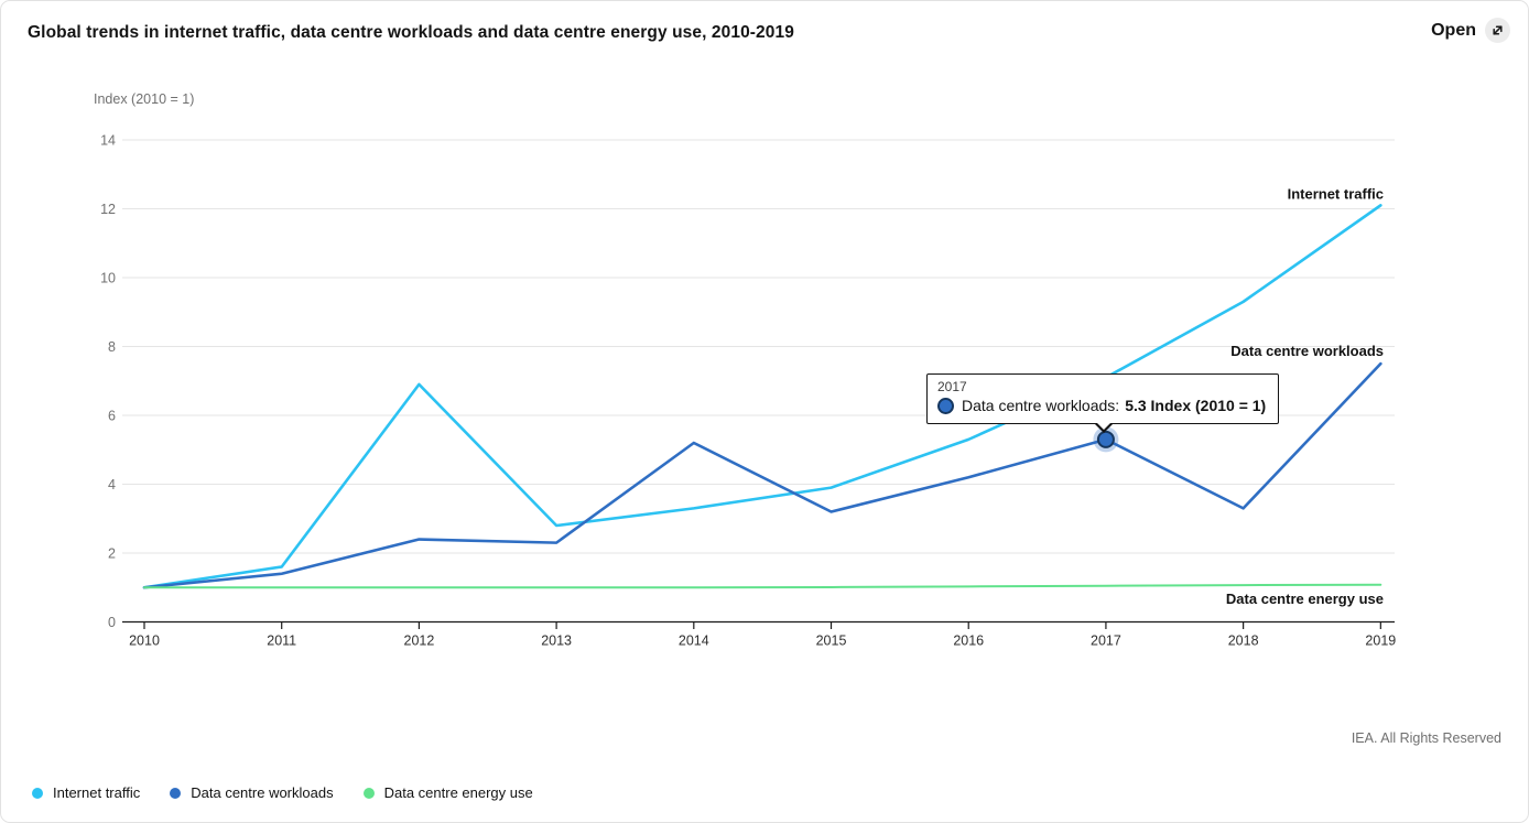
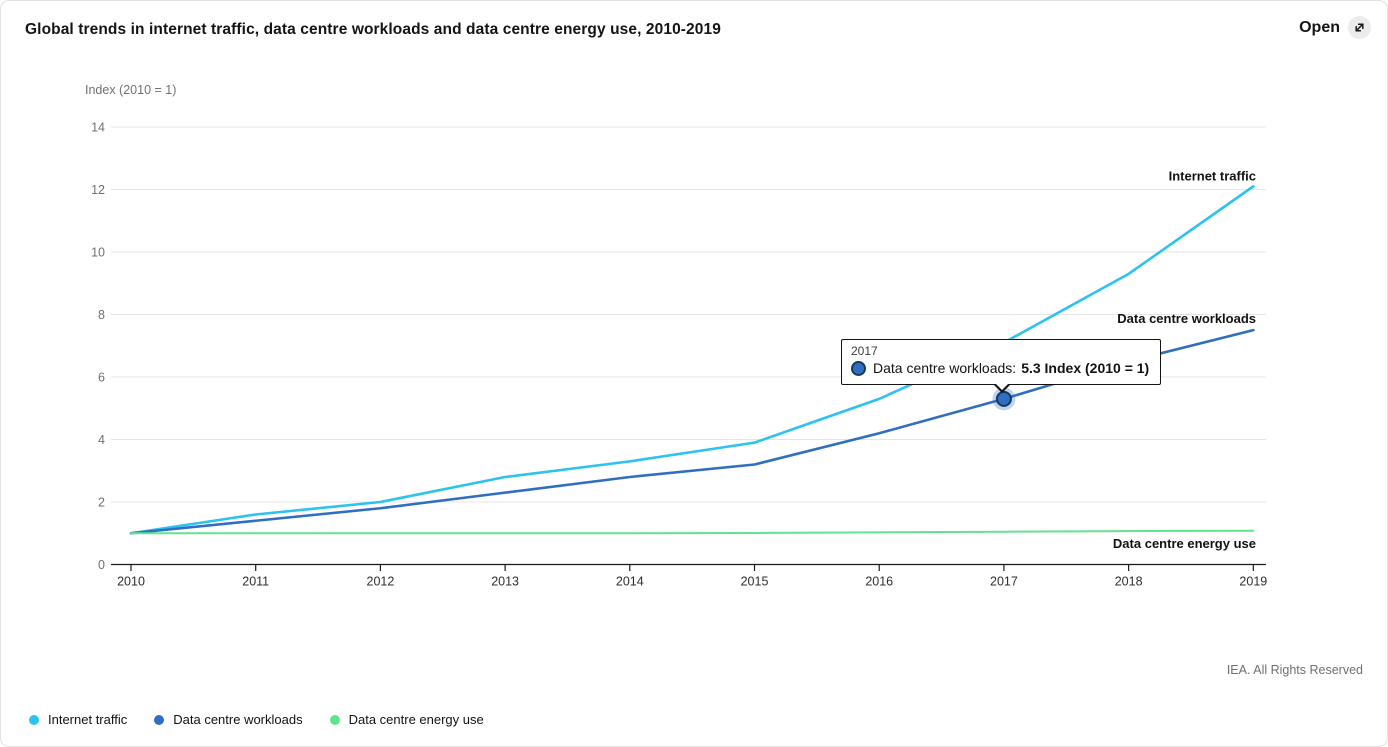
Internet traffic/2012: 6.9 -> 2.0
Data centre workloads/2012: 2.4 -> 1.8
Data centre workloads/2014: 5.2 -> 2.8
Data centre workloads/2018: 3.3 -> 6.5
